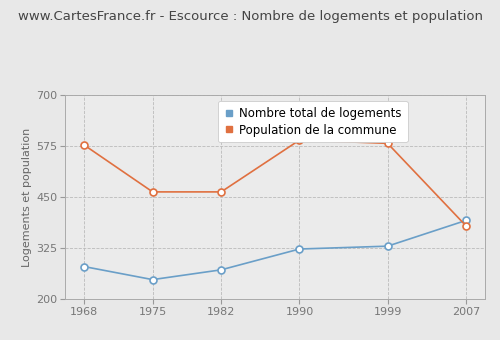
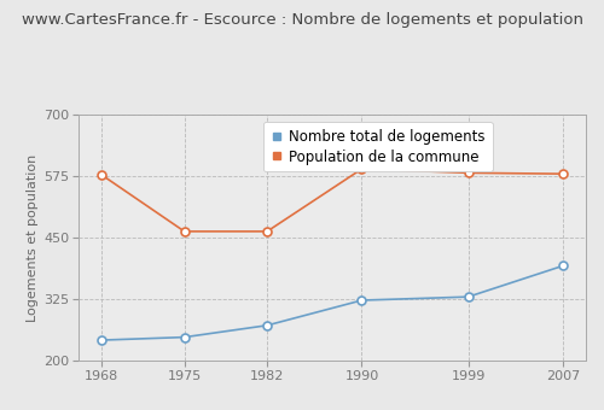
Nombre total de logements/1968: 280 -> 242
Population de la commune/2007: 380 -> 580
